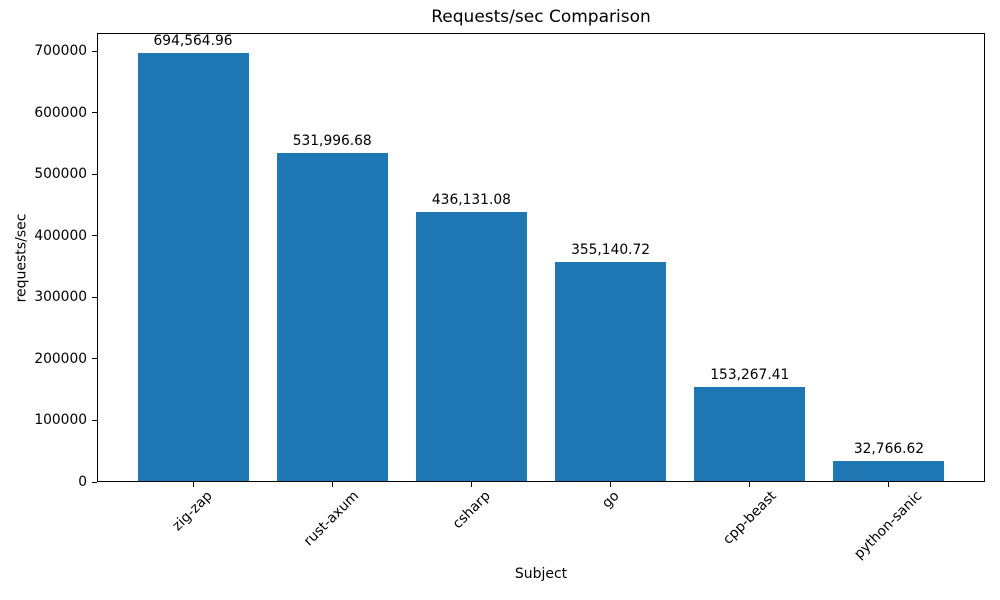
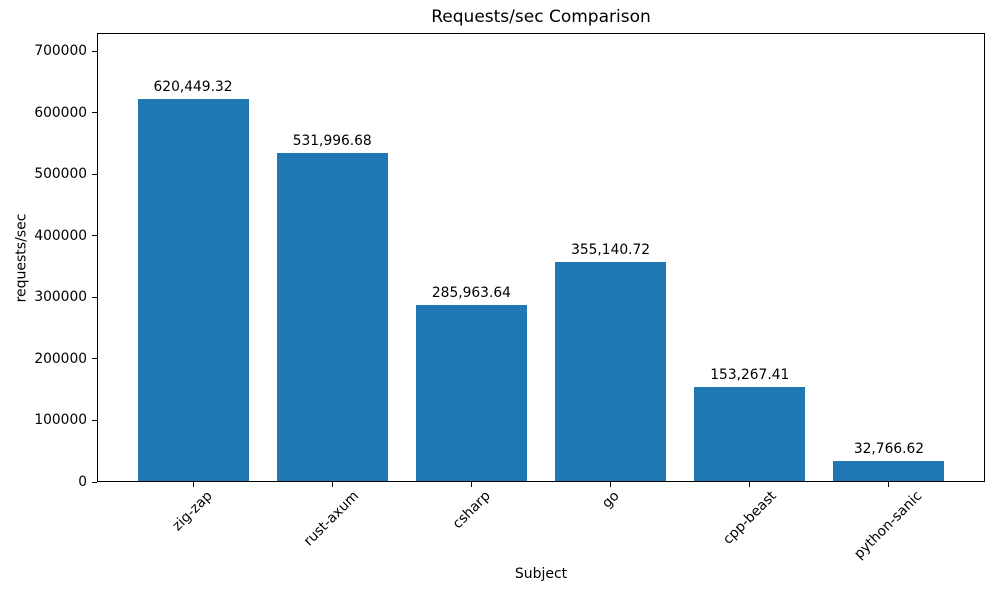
zig-zap: 694,564.96 -> 620,449.32
csharp: 436,131.08 -> 285,963.64
